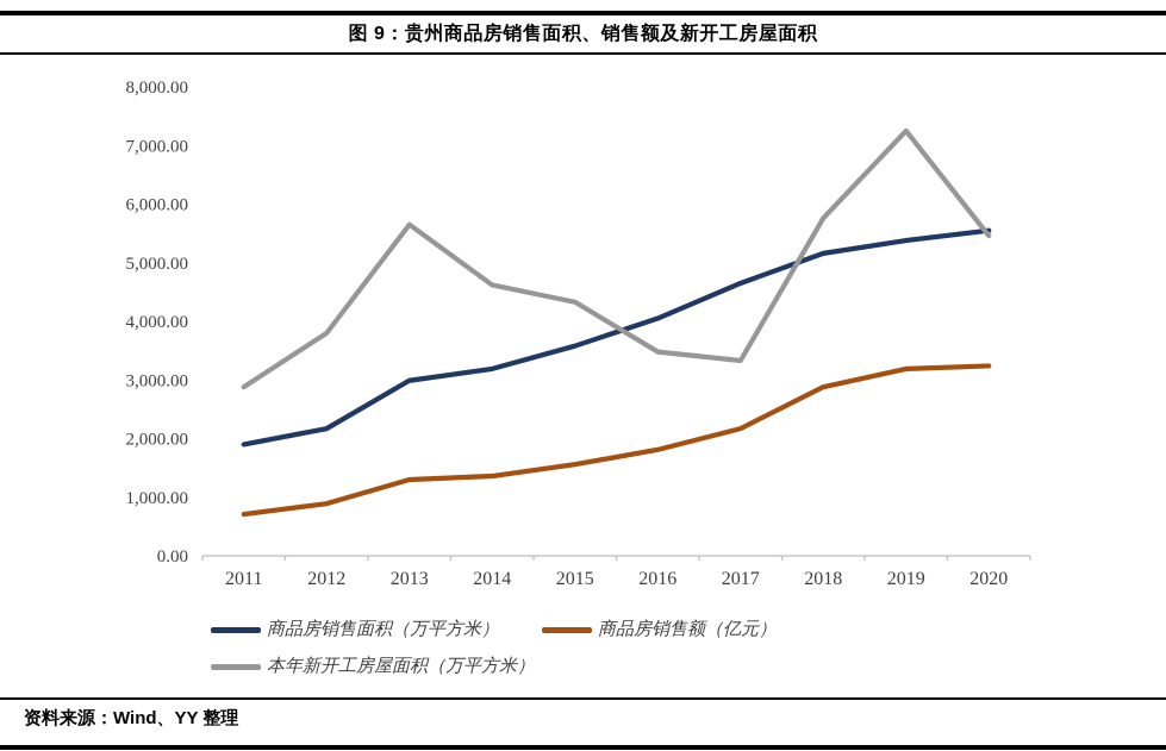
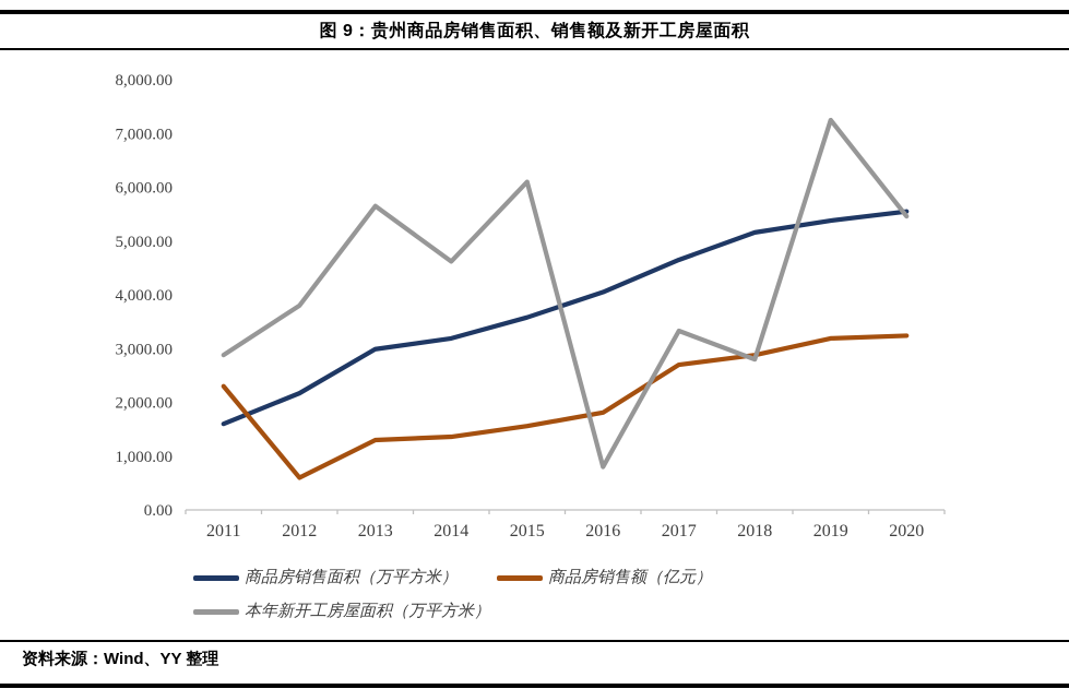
商品房销售面积（万平方米）/2011: 1900 -> 1600
商品房销售额（亿元）/2011: 700 -> 2300
商品房销售额（亿元）/2012: 900 -> 600
本年新开工房屋面积（万平方米）/2015: 4300 -> 6100
本年新开工房屋面积（万平方米）/2016: 3500 -> 800
商品房销售额（亿元）/2017: 2200 -> 2700
本年新开工房屋面积（万平方米）/2018: 5800 -> 2800
